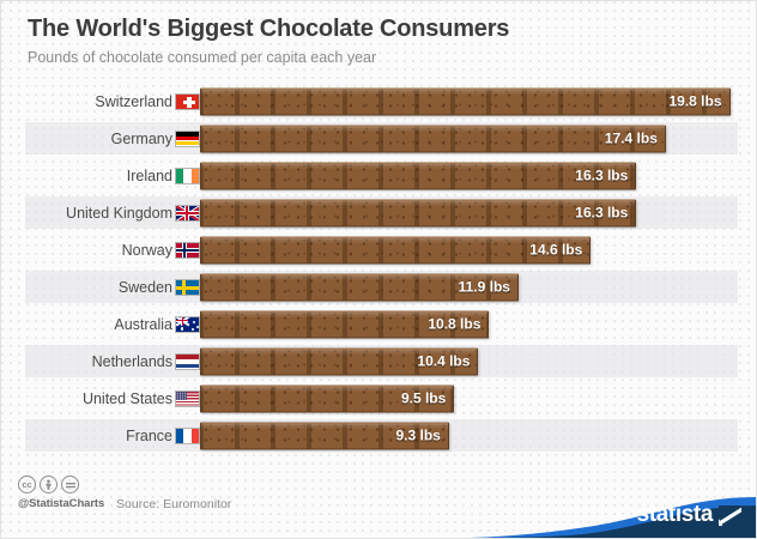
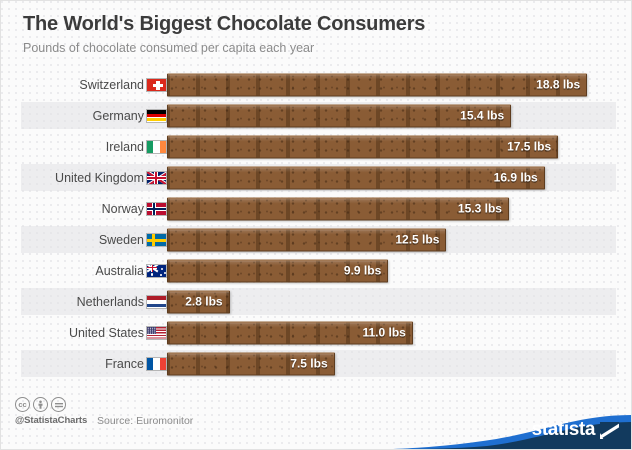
Switzerland: 19.8 -> 18.8
Germany: 17.4 -> 15.4
Ireland: 16.3 -> 17.5
United Kingdom: 16.3 -> 16.9
Norway: 14.6 -> 15.3
Sweden: 11.9 -> 12.5
Australia: 10.8 -> 9.9
Netherlands: 10.4 -> 2.8
United States: 9.5 -> 11.0
France: 9.3 -> 7.5
